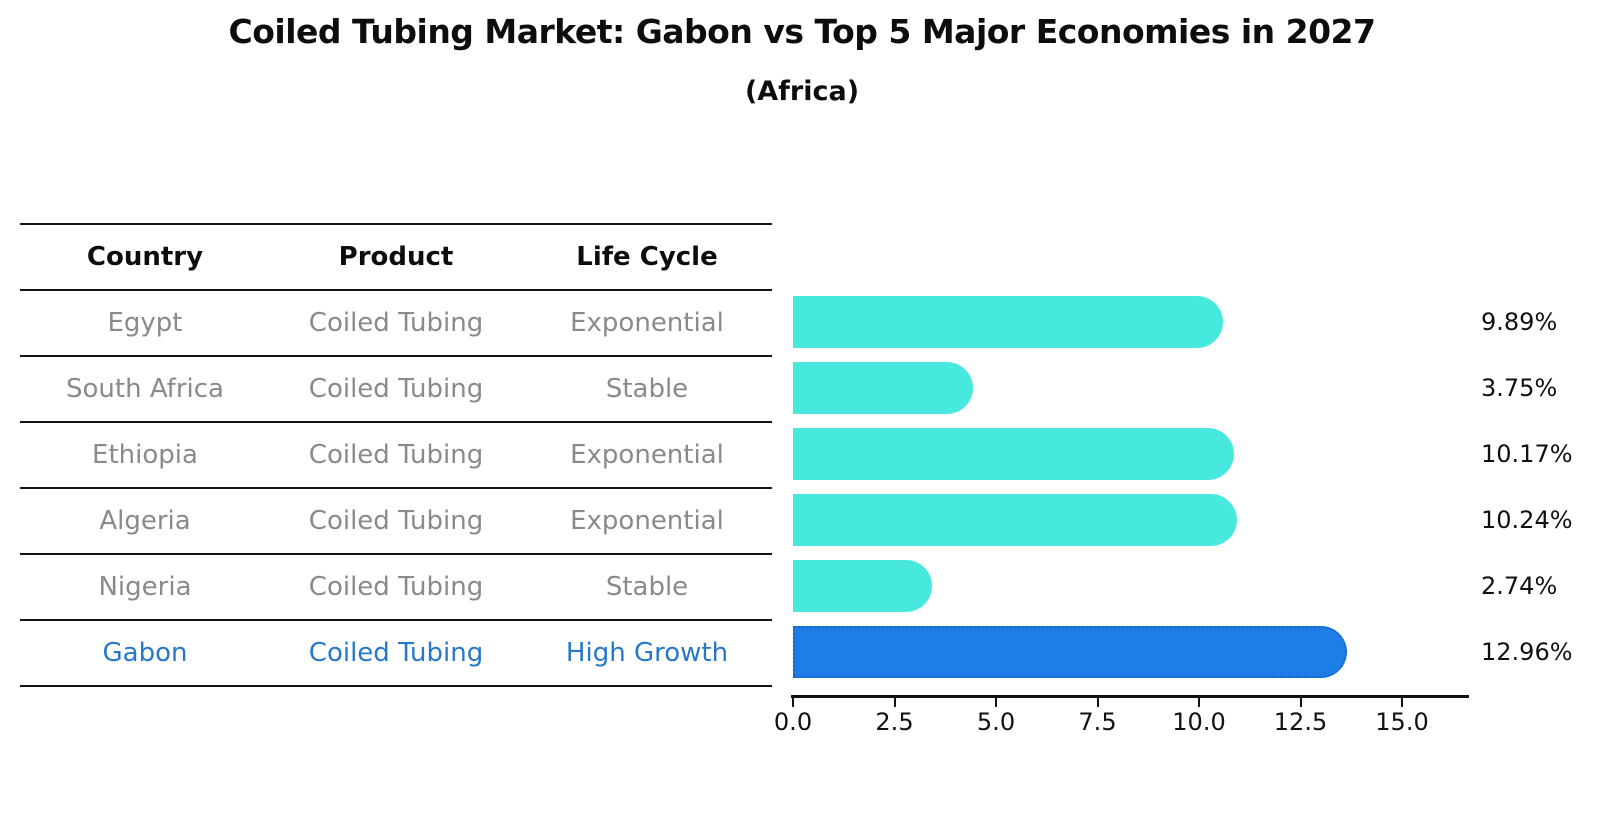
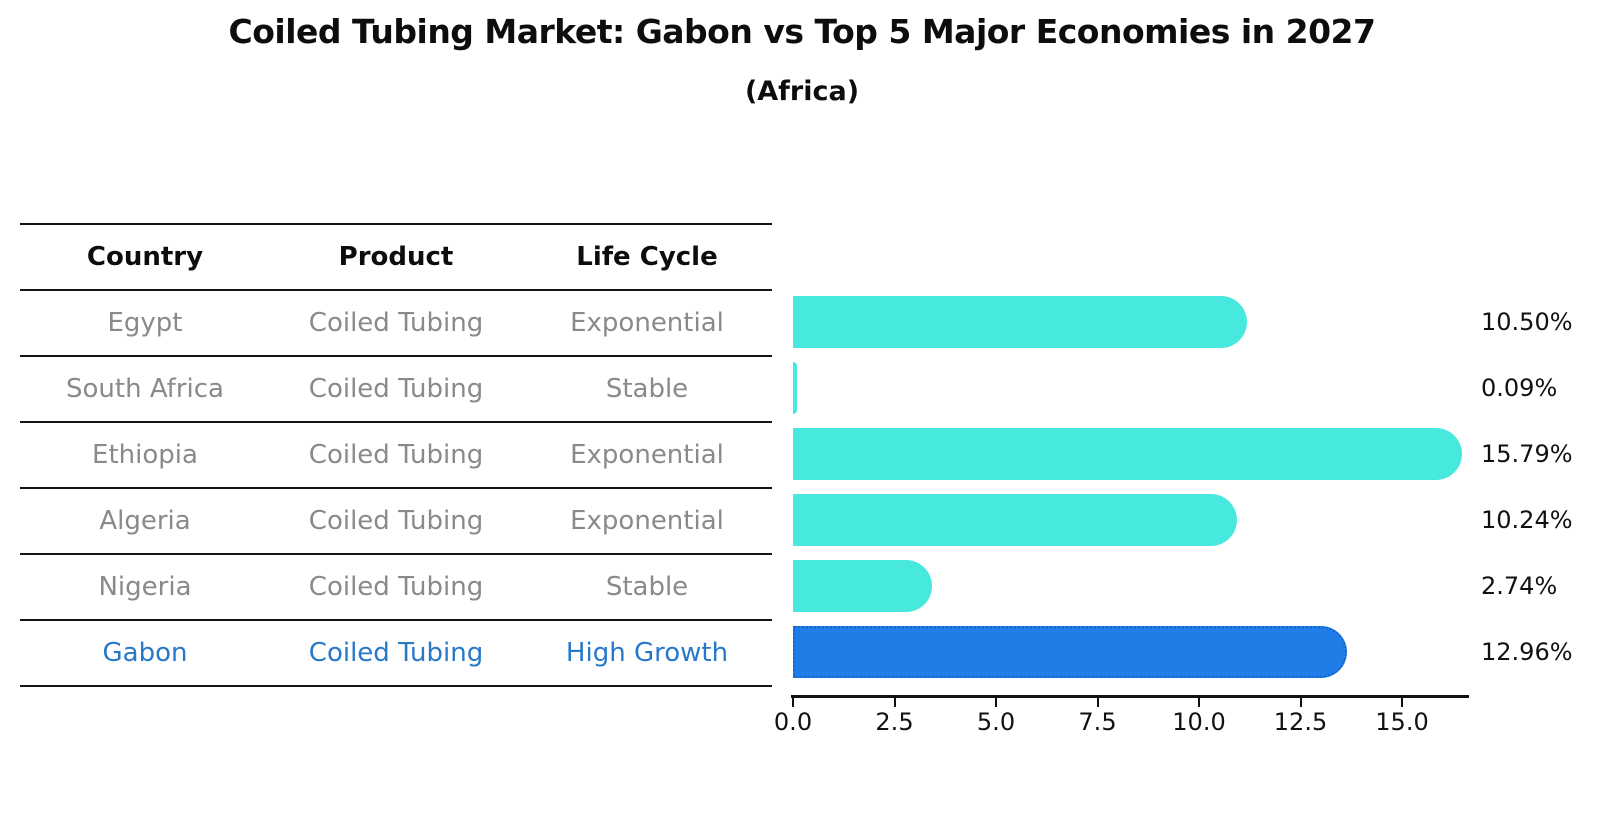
Egypt: 9.89% -> 10.50%
South Africa: 3.75% -> 0.09%
Ethiopia: 10.17% -> 15.79%
